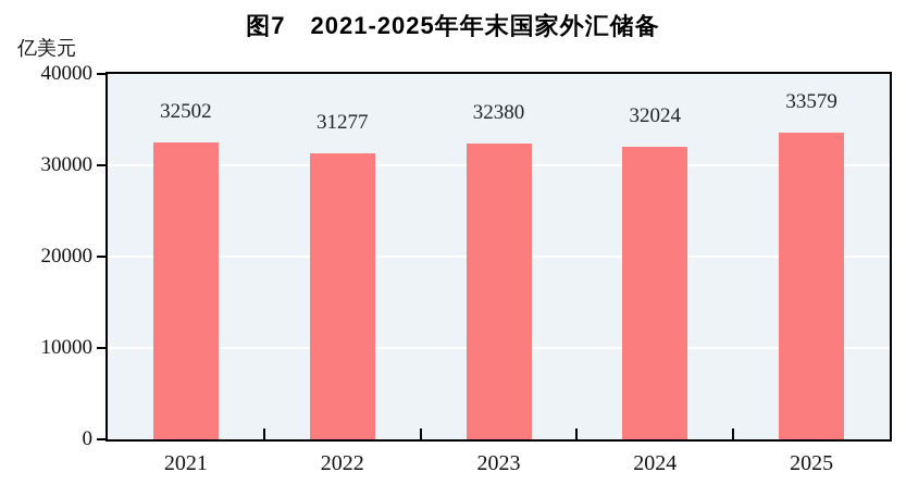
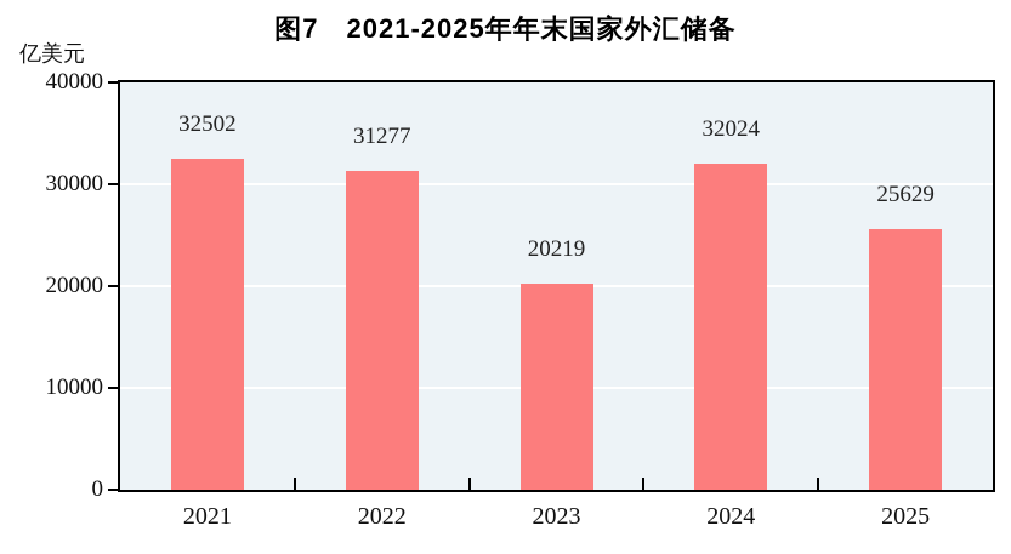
2023: 32380 -> 20219
2025: 33579 -> 25629
